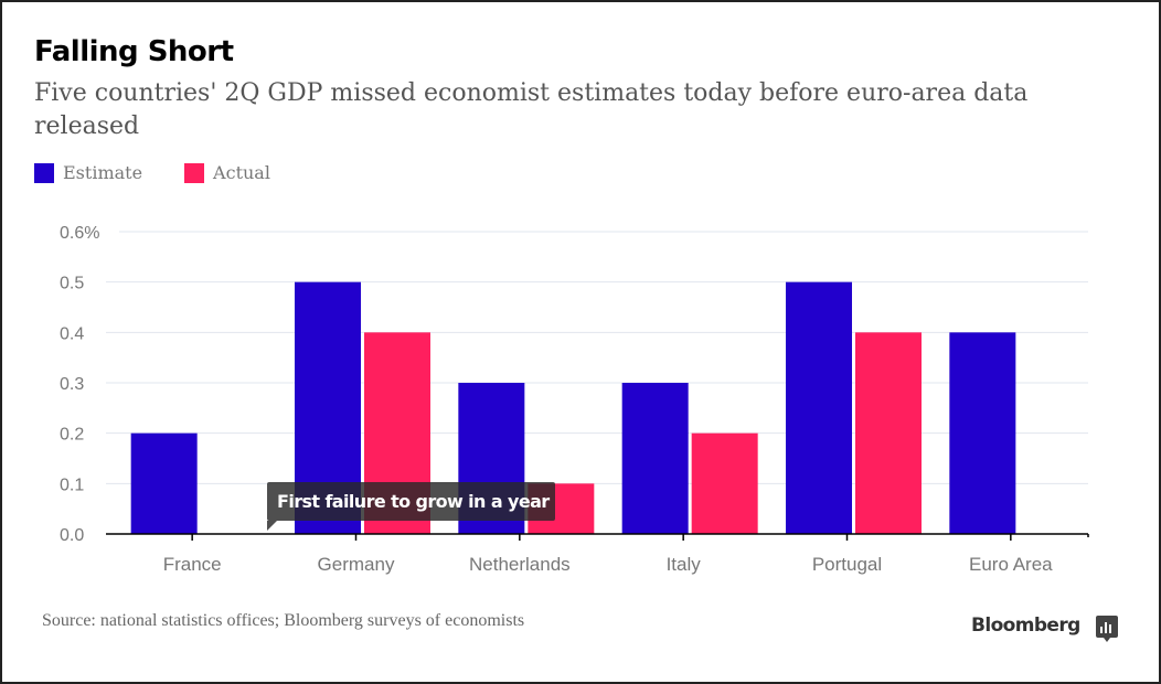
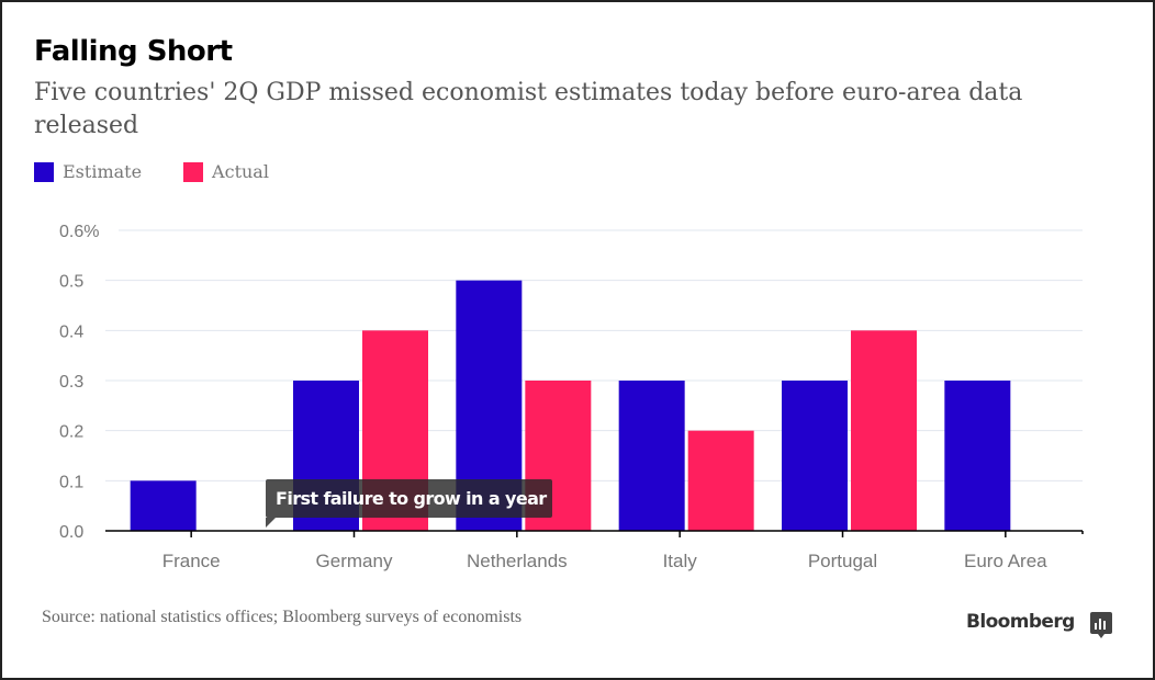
Estimate/France: 0.2% -> 0.1%
Estimate/Germany: 0.5% -> 0.3%
Estimate/Netherlands: 0.3% -> 0.5%
Actual/Netherlands: 0.1% -> 0.3%
Estimate/Portugal: 0.5% -> 0.3%
Estimate/Euro Area: 0.4% -> 0.3%
